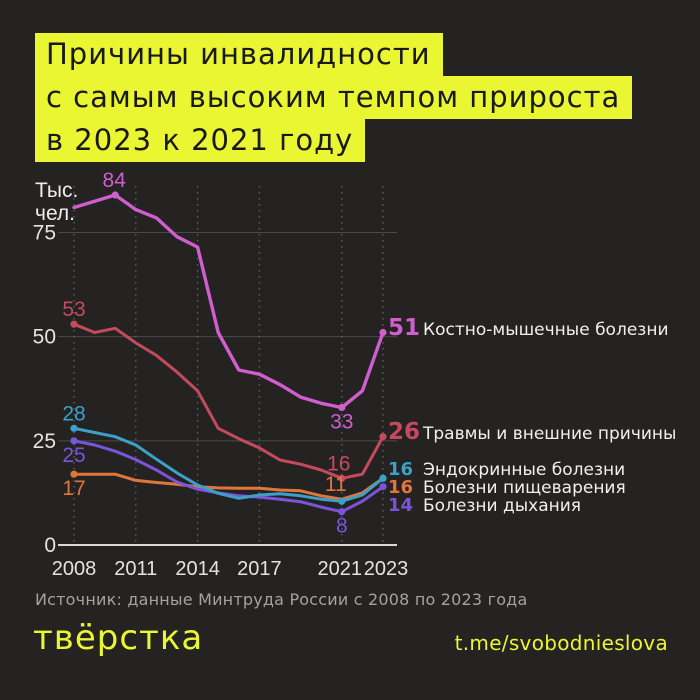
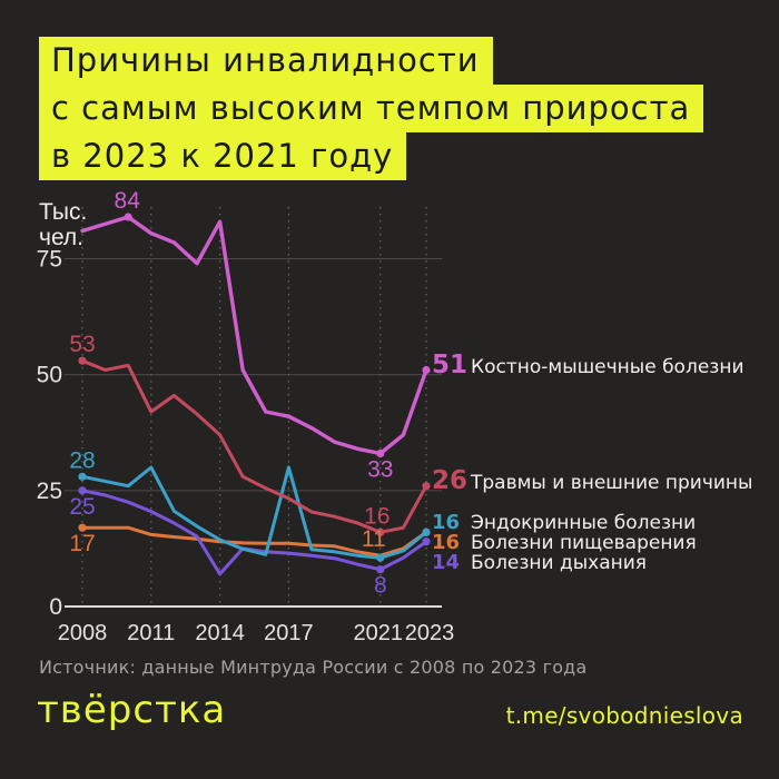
Эндокринные болезни/2011: 24 -> 30
Травмы и внешние причины/2011: 48 -> 42
Болезни дыхания/2014: 13 -> 7
Костно-мышечные болезни/2014: 72 -> 83
Эндокринные болезни/2017: 12 -> 30
